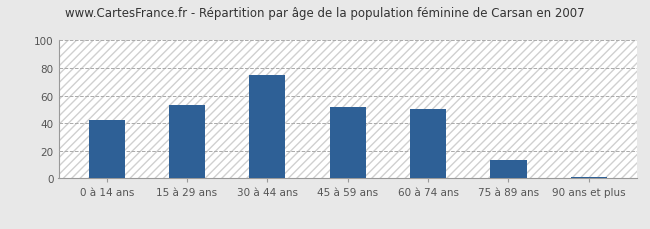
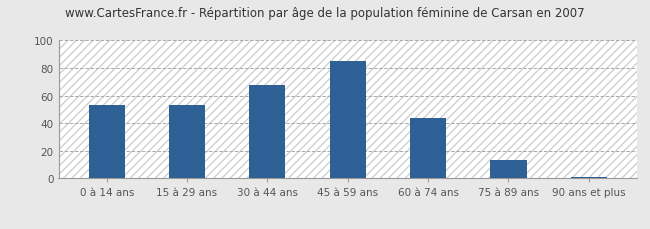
0 à 14 ans: 42 -> 53
30 à 44 ans: 75 -> 68
45 à 59 ans: 52 -> 85
60 à 74 ans: 50 -> 44
